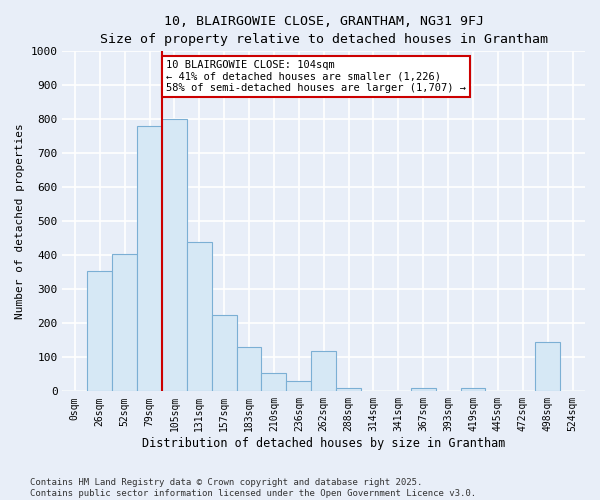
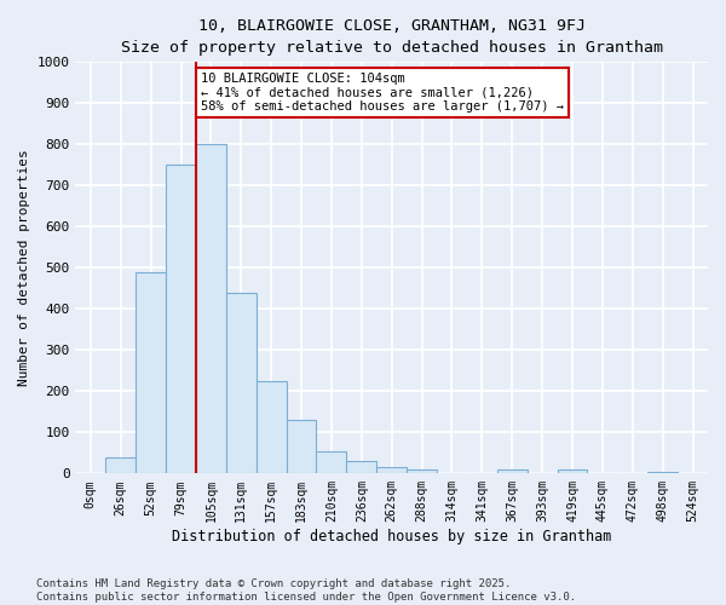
26sqm: 355 -> 40
52sqm: 405 -> 490
79sqm: 780 -> 750
262sqm: 120 -> 15
498sqm: 145 -> 5
